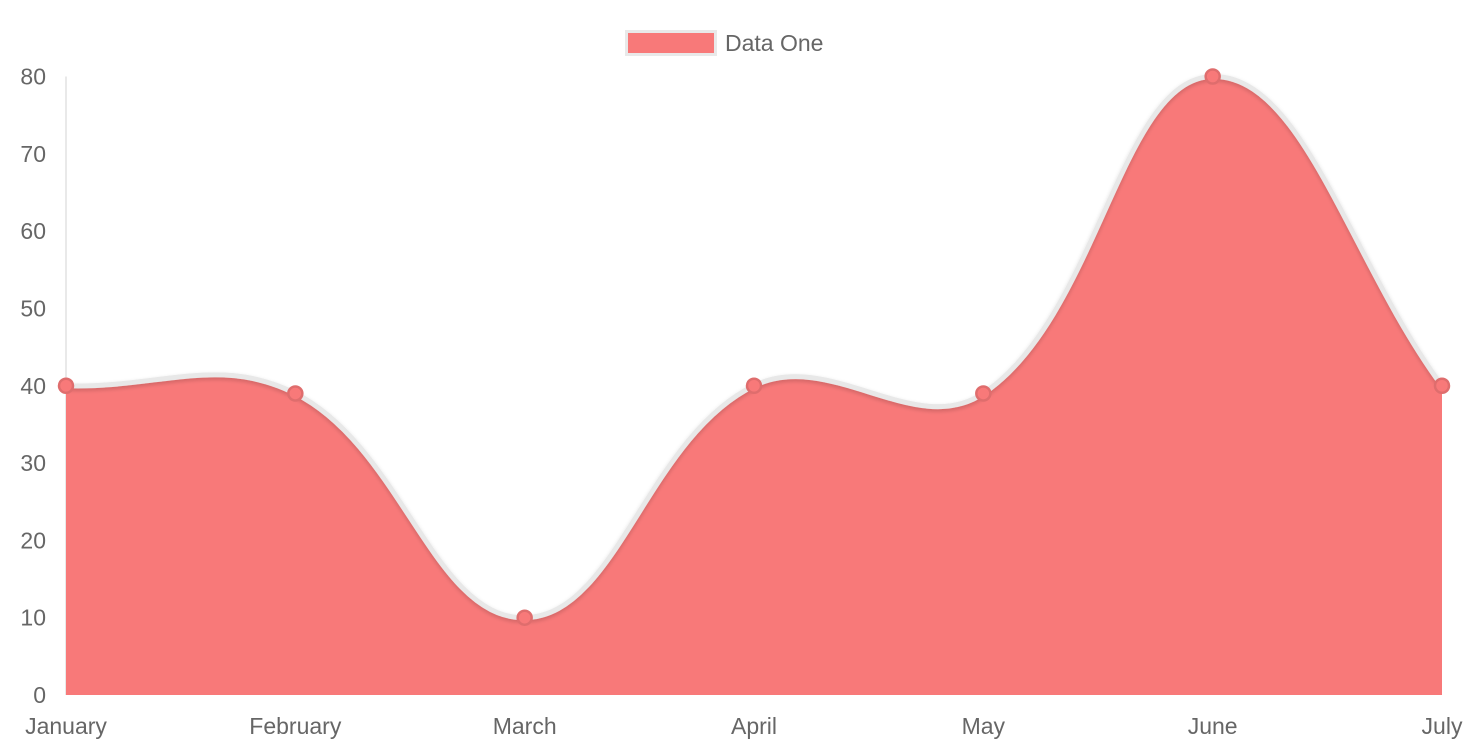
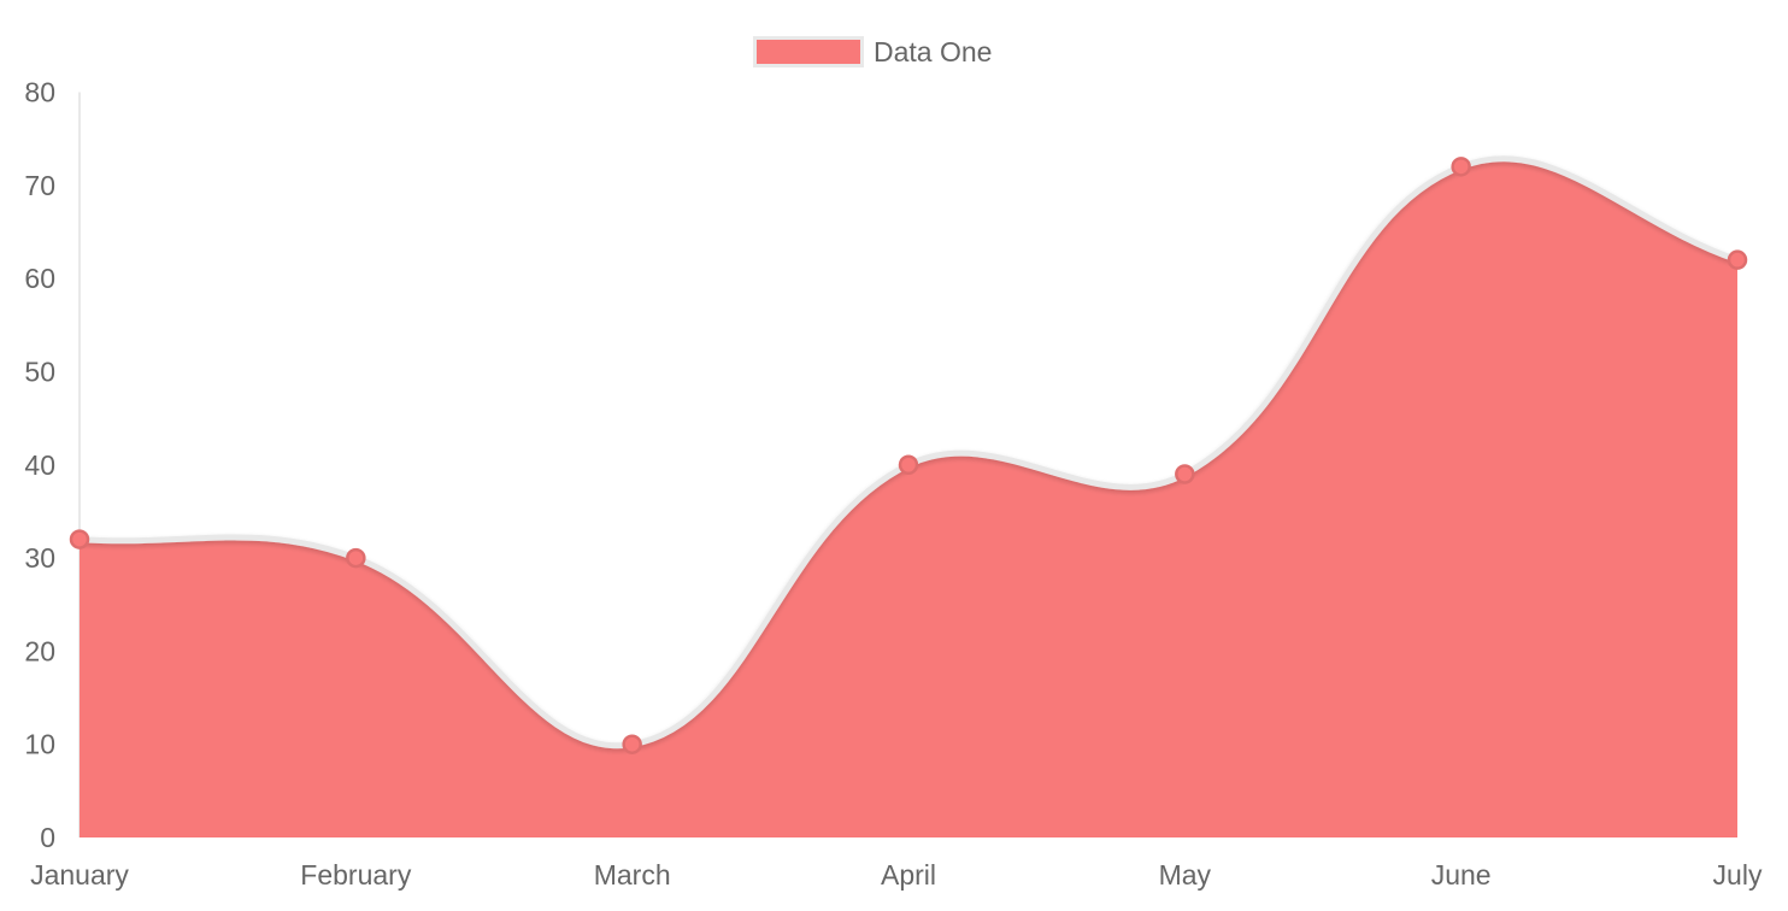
January: 40 -> 32
February: 39 -> 30
June: 80 -> 72
July: 40 -> 62
